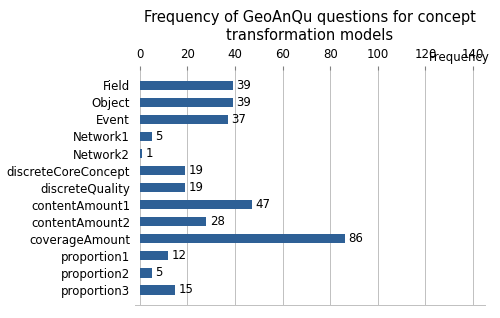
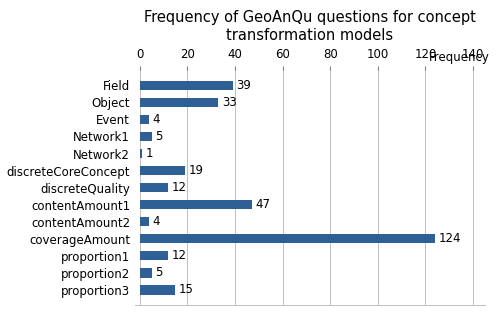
Object: 39 -> 33
Event: 37 -> 4
discreteQuality: 19 -> 12
contentAmount2: 28 -> 4
coverageAmount: 86 -> 124
